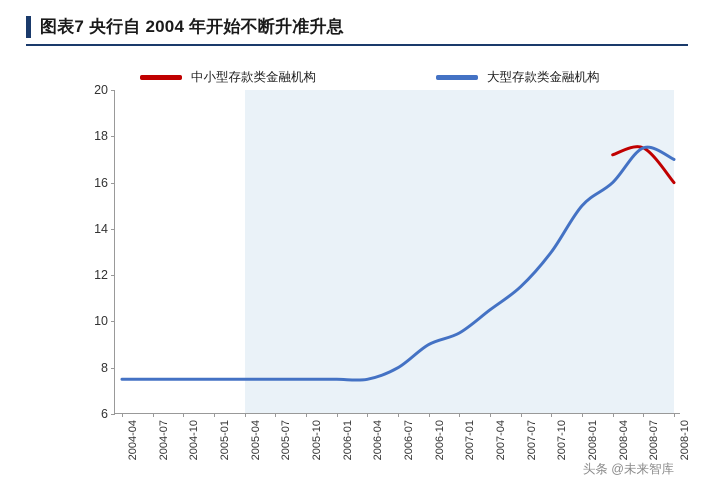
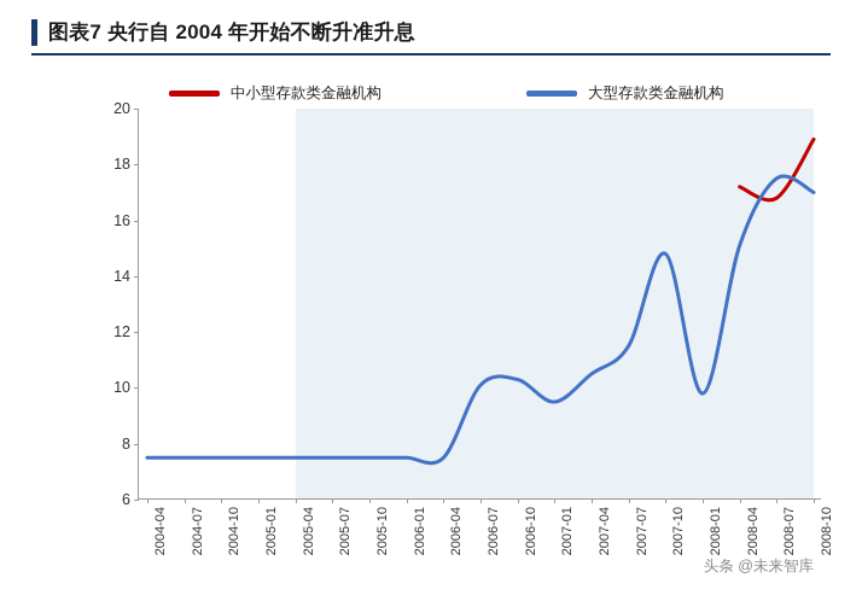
大型存款类金融机构/2006-07: 8.0 -> 10.1
大型存款类金融机构/2006-10: 9.0 -> 10.3
大型存款类金融机构/2007-10: 13.0 -> 14.8
大型存款类金融机构/2008-01: 15.0 -> 9.8
大型存款类金融机构/2008-04: 16.0 -> 15.1
中小型存款类金融机构/2008-07: 17.5 -> 16.8
中小型存款类金融机构/2008-10: 16.0 -> 18.9
